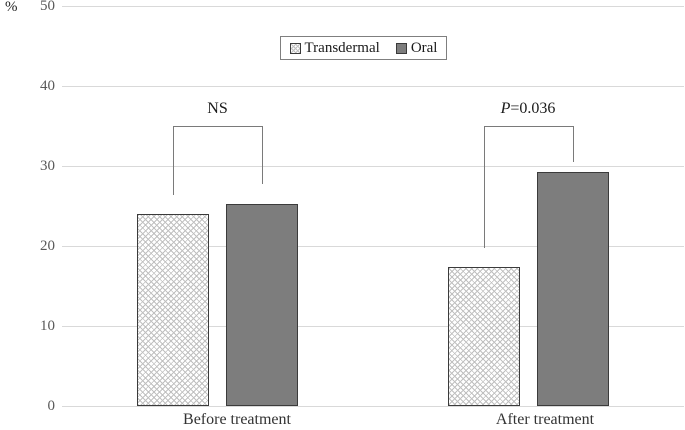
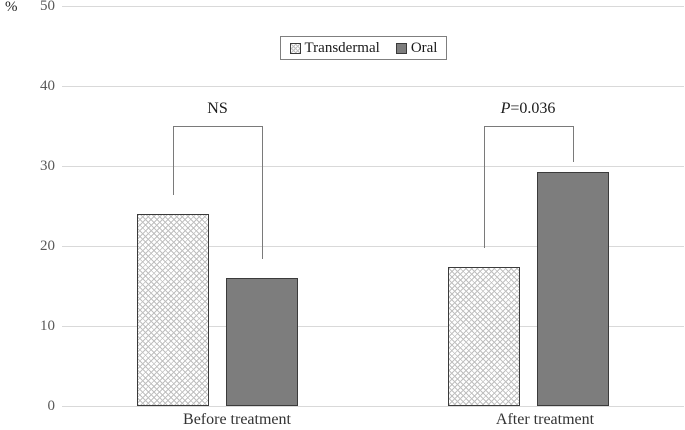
Oral/Before treatment: 25 -> 16
